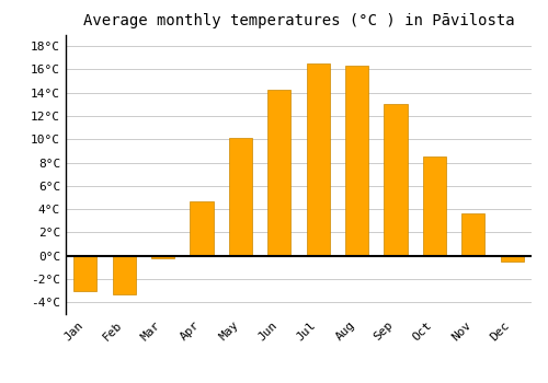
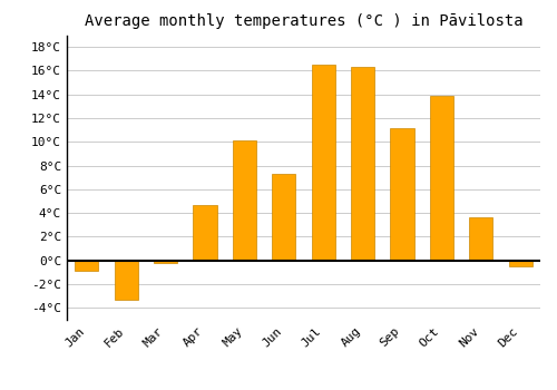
Jan: -3.0°C -> -0.9°C
Jun: 14.3°C -> 7.3°C
Sep: 13.0°C -> 11.2°C
Oct: 8.5°C -> 13.9°C
